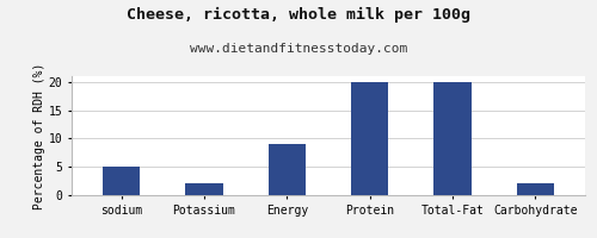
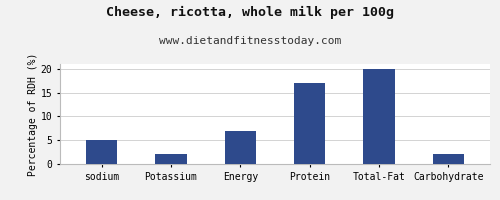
Energy: 9 -> 7
Protein: 20 -> 17
